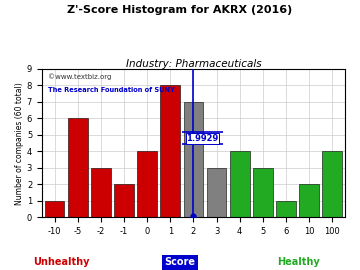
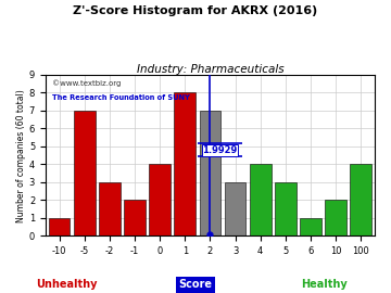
-5: 6 -> 7
